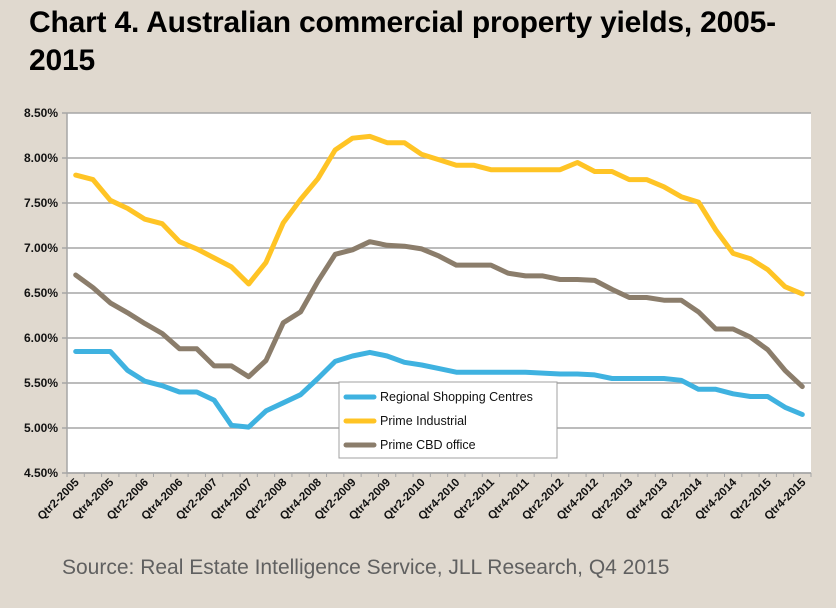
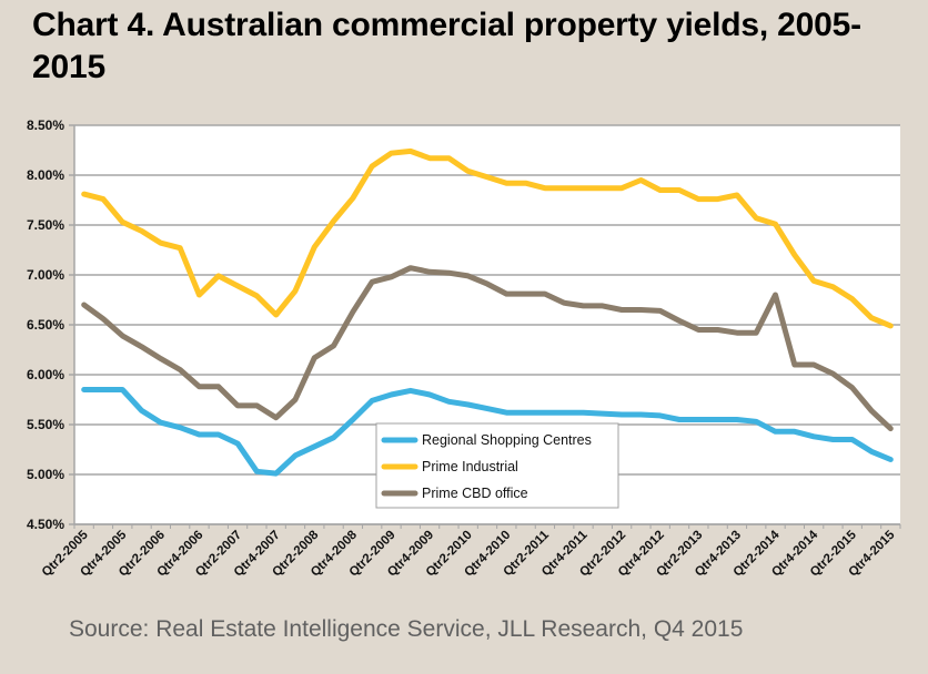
Prime Industrial/Qtr4-2006: 7.1% -> 6.8%
Prime Industrial/Qtr4-2013: 7.7% -> 7.8%
Prime CBD office/Qtr2-2014: 6.3% -> 6.8%
